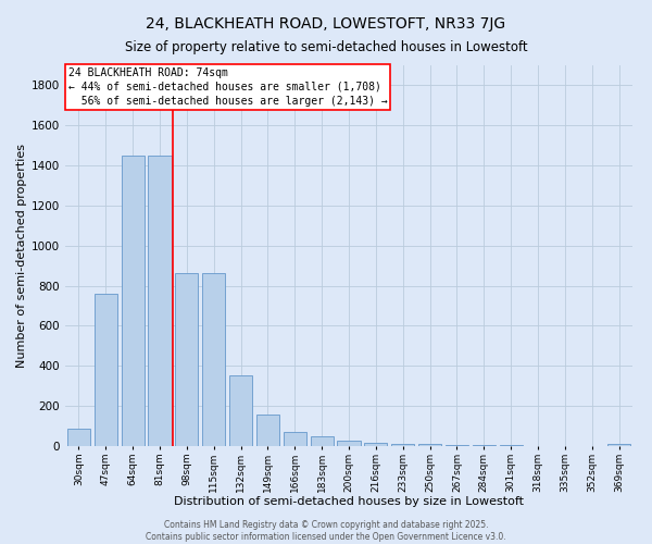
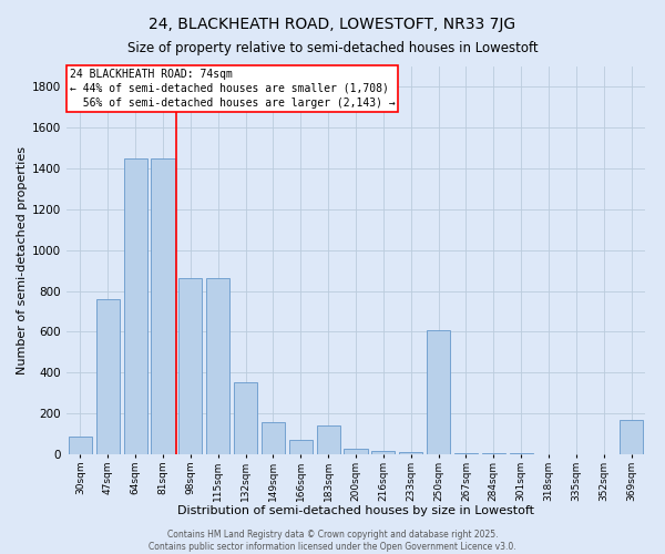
183sqm: 50 -> 140
250sqm: 10 -> 610
369sqm: 10 -> 170
